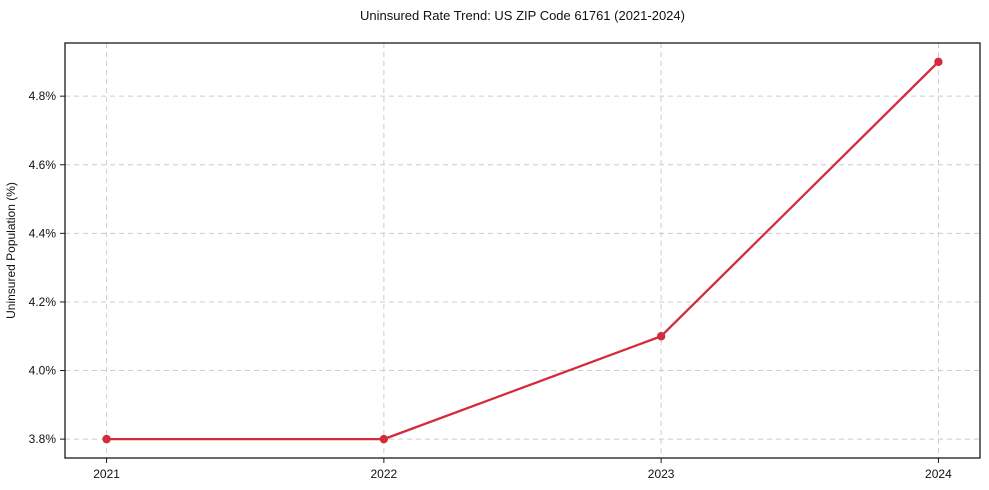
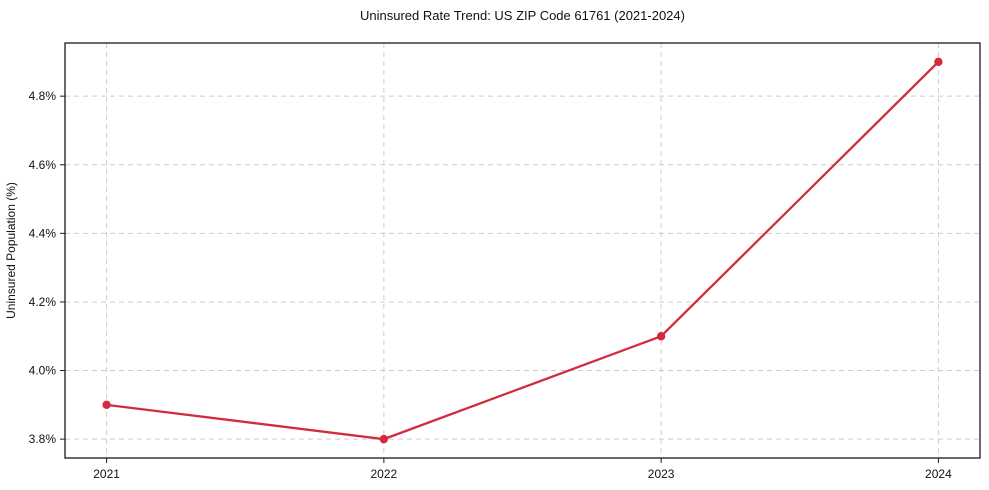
2021: 3.8% -> 3.9%
